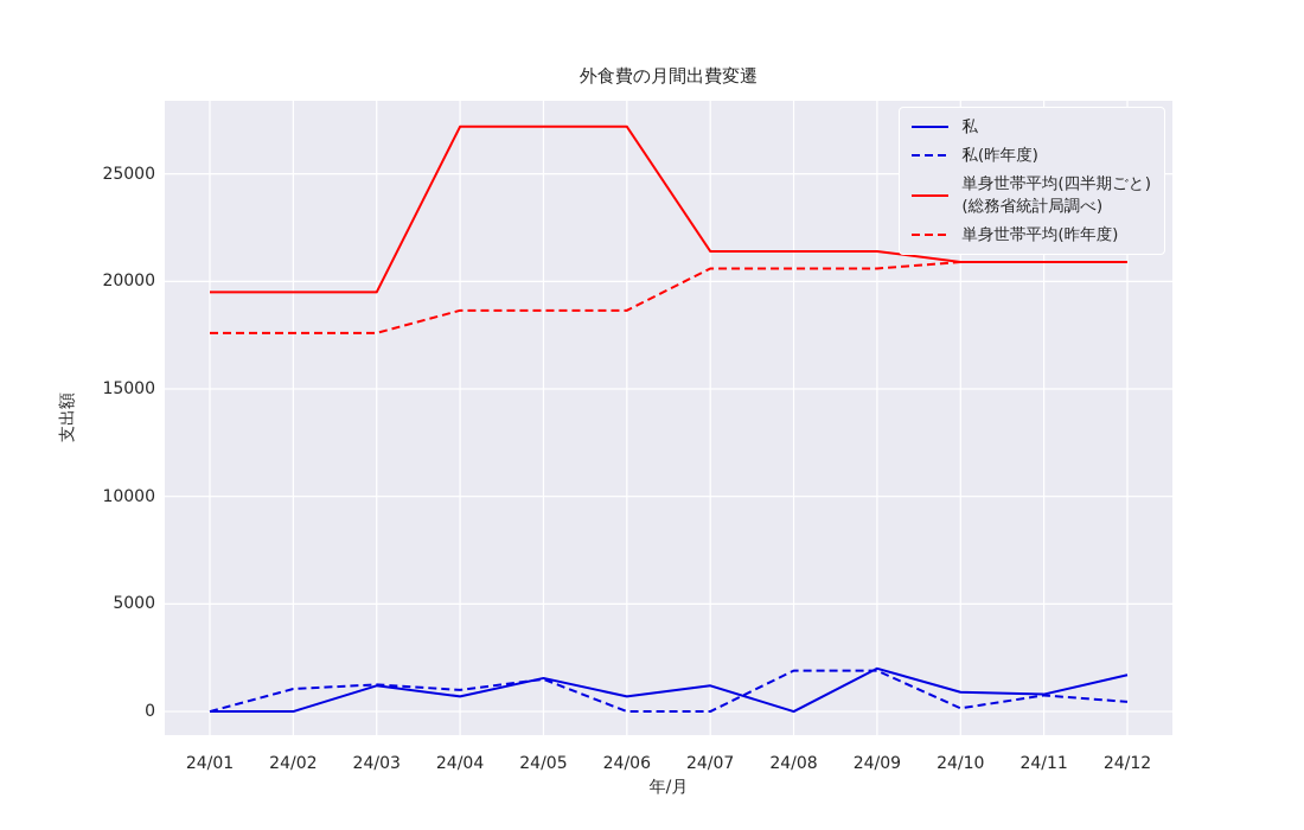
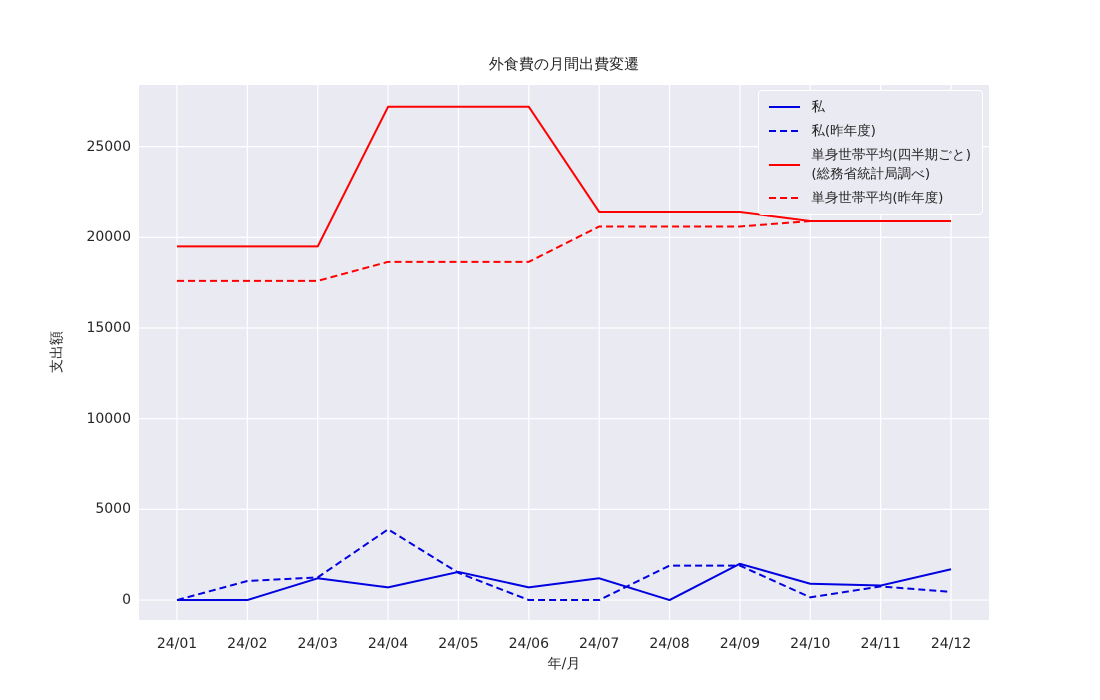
私(昨年度)/24/04: 1000 -> 3900
